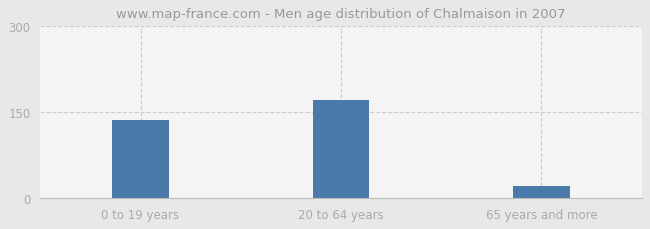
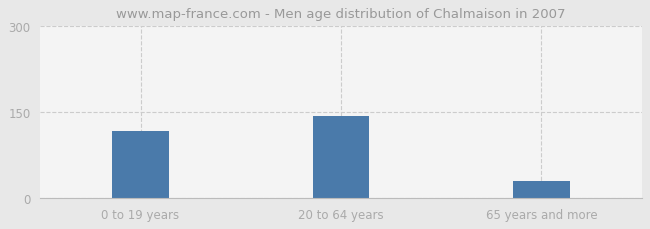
0 to 19 years: 136 -> 116
20 to 64 years: 170 -> 142
65 years and more: 20 -> 30
